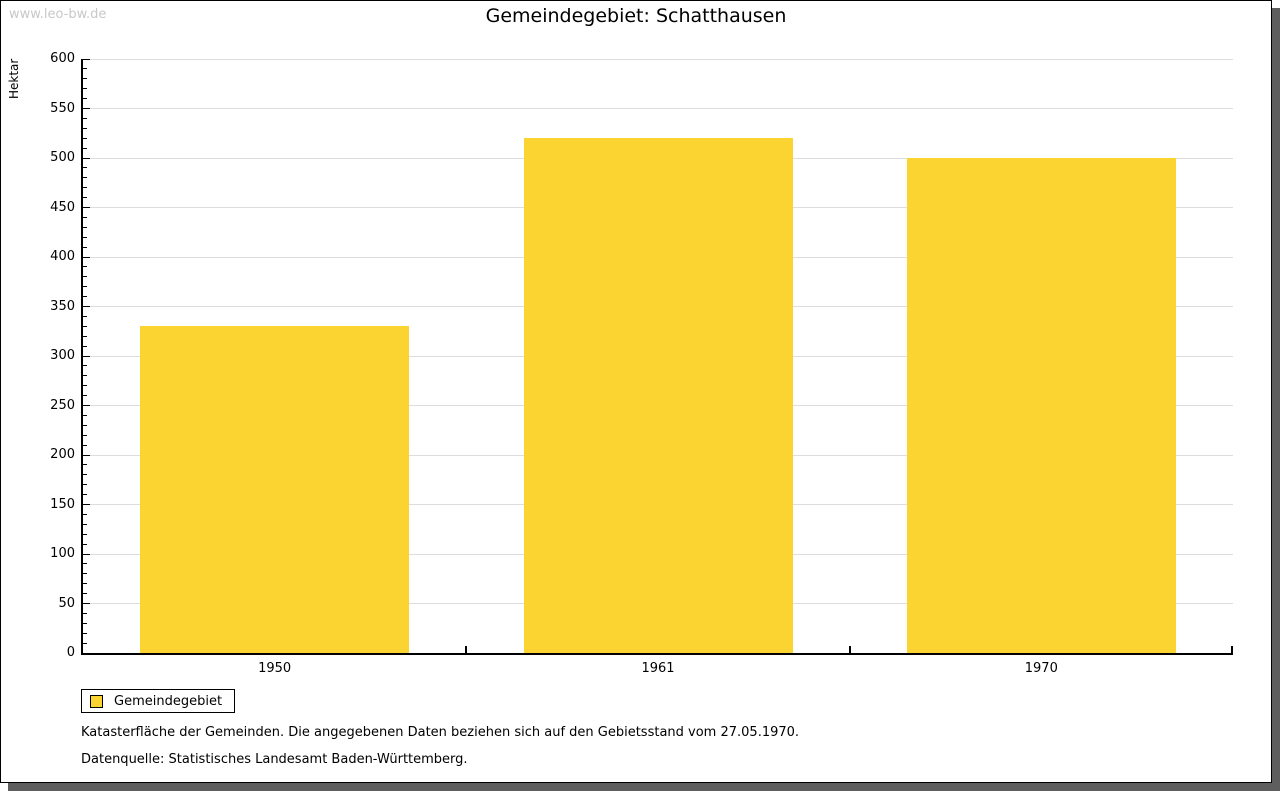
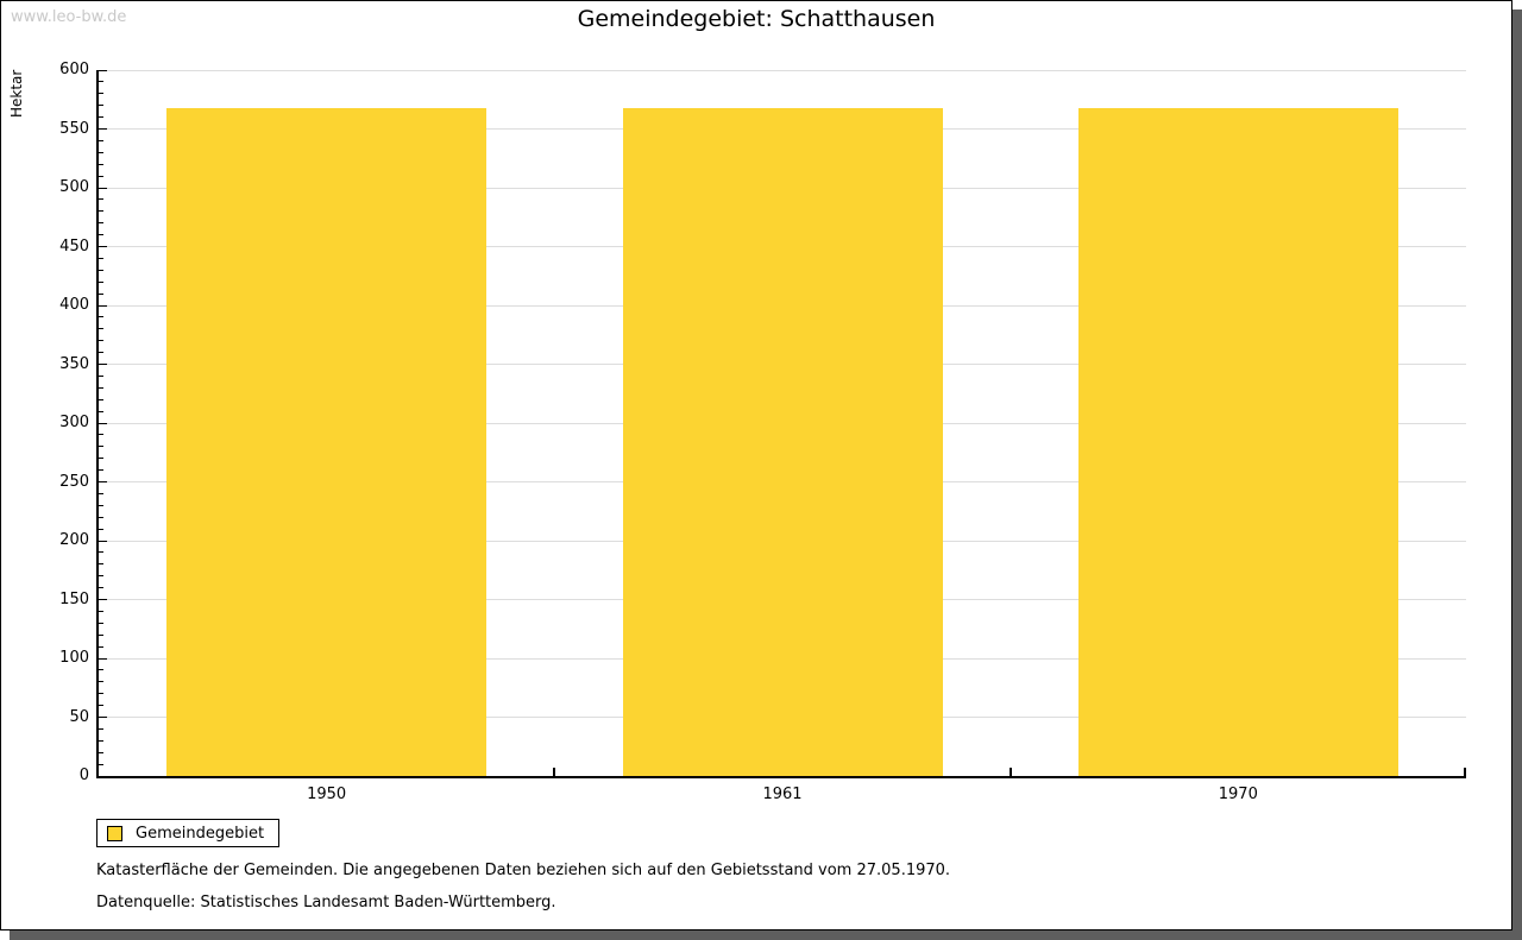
1950: 330 -> 570
1961: 520 -> 570
1970: 500 -> 570
